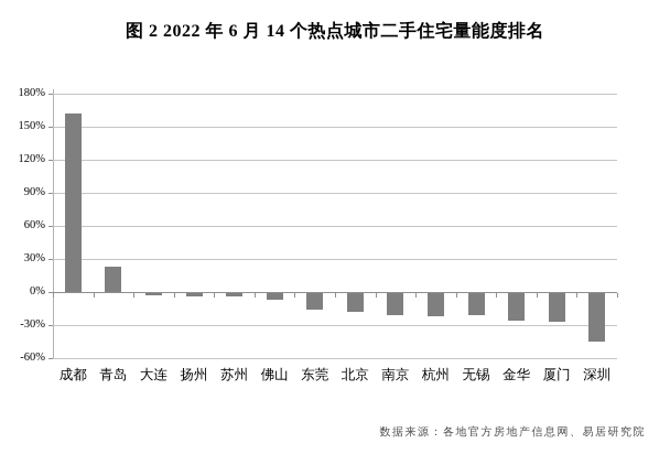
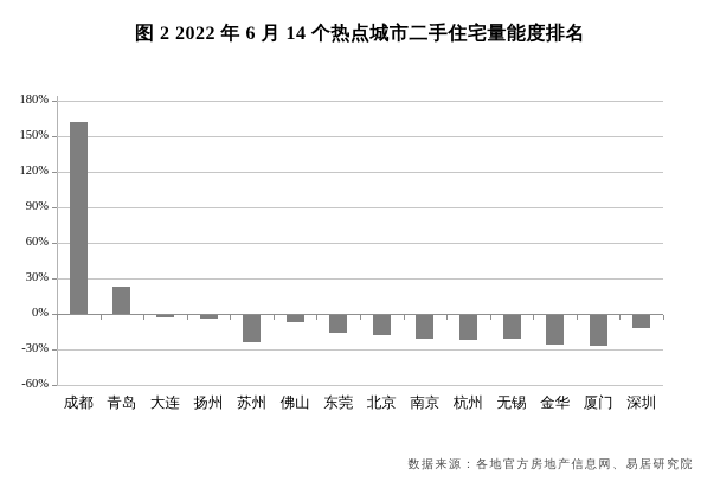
苏州: -4% -> -24%
深圳: -45% -> -12%
